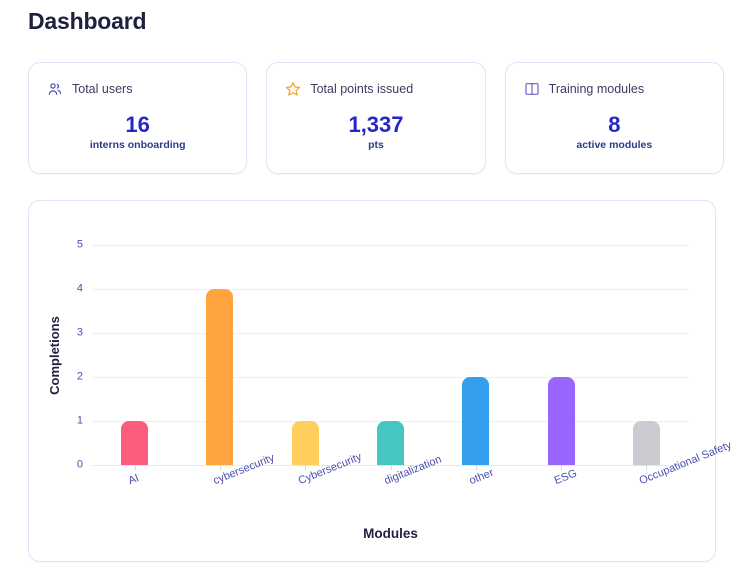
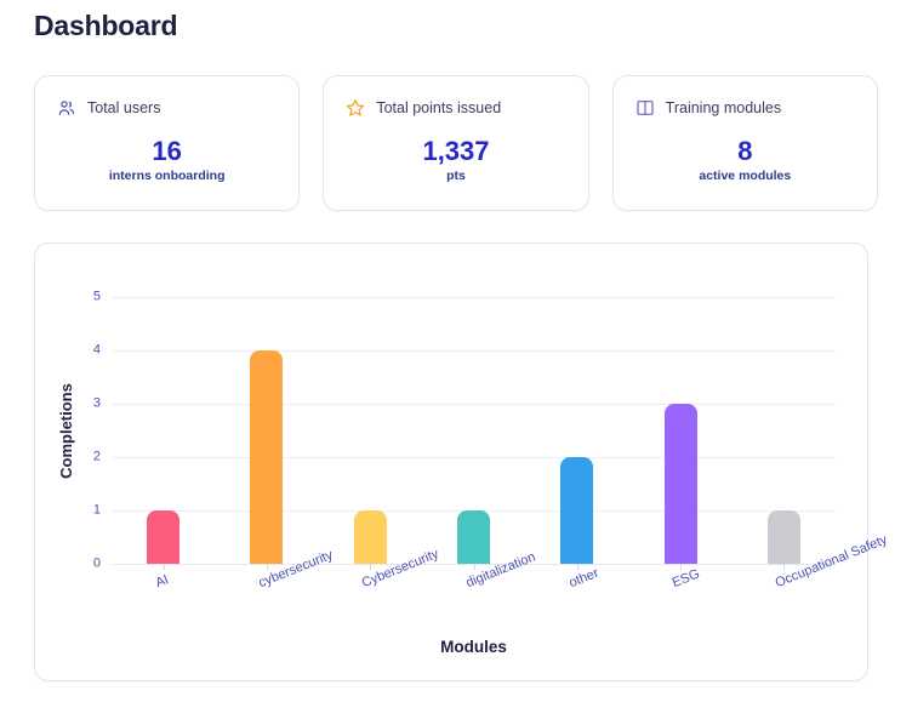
ESG: 2 -> 3
